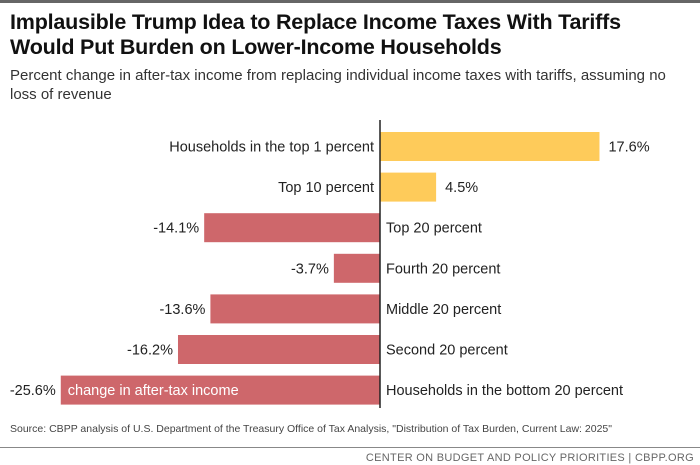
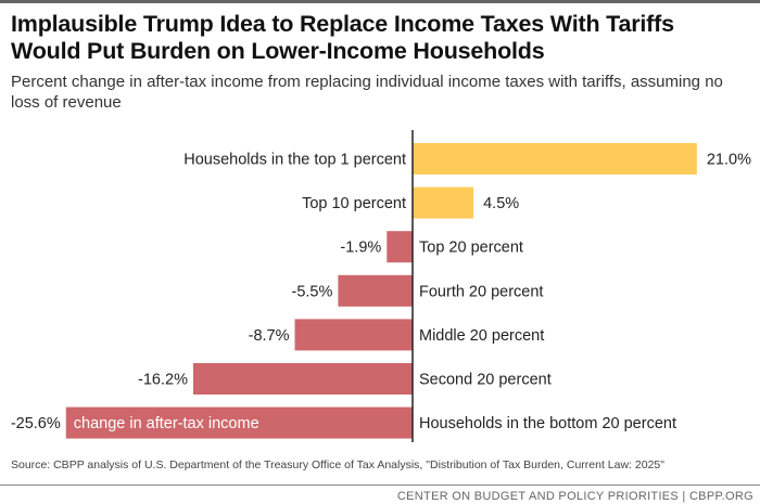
Households in the top 1 percent: 17.6% -> 21.0%
Top 20 percent: -14.1% -> -1.9%
Fourth 20 percent: -3.7% -> -5.5%
Middle 20 percent: -13.6% -> -8.7%
